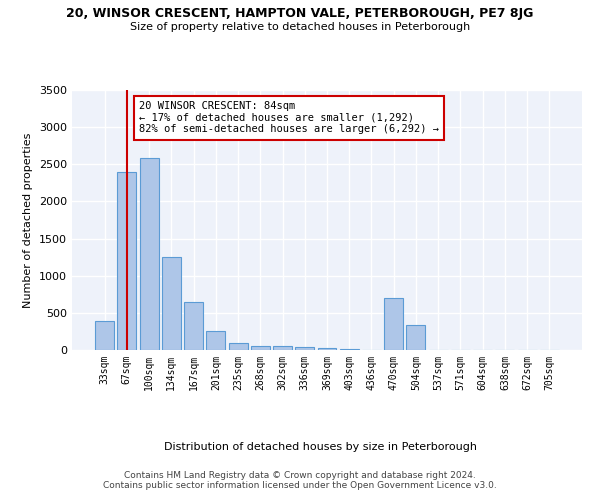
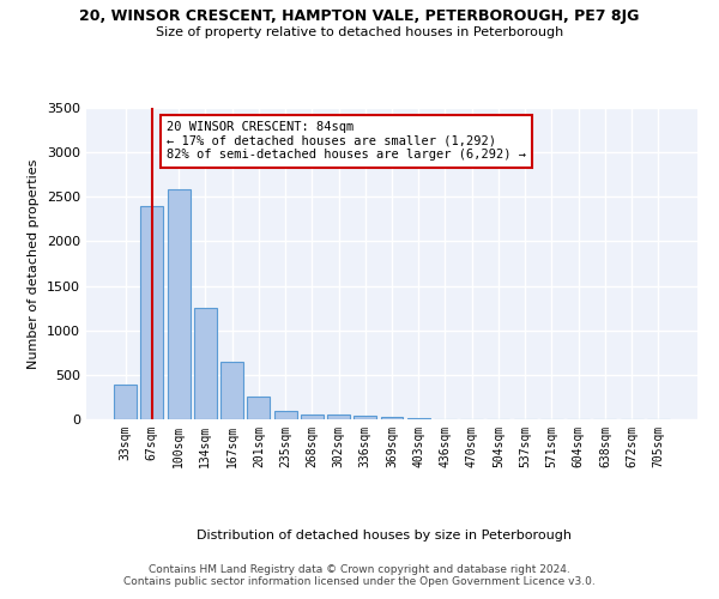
470sqm: 700 -> 0
504sqm: 340 -> 0
